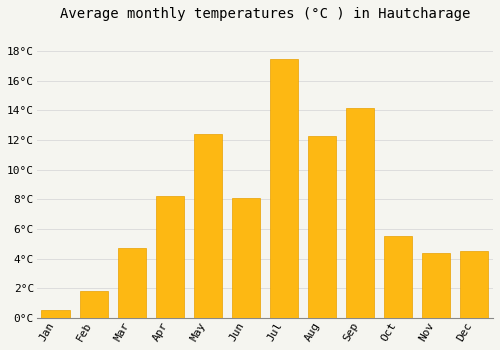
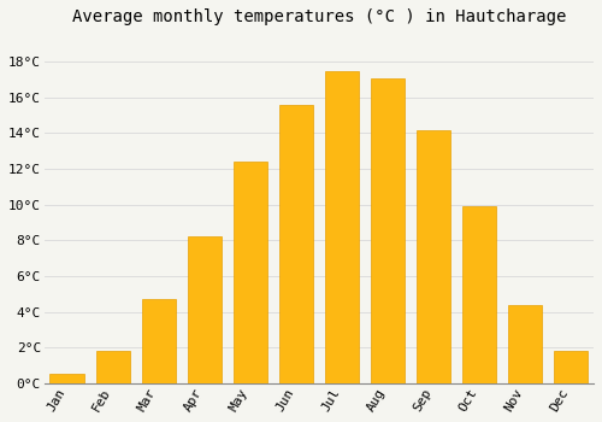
Jun: 8.1°C -> 15.6°C
Aug: 12.3°C -> 17.1°C
Oct: 5.5°C -> 9.9°C
Dec: 4.5°C -> 1.8°C
